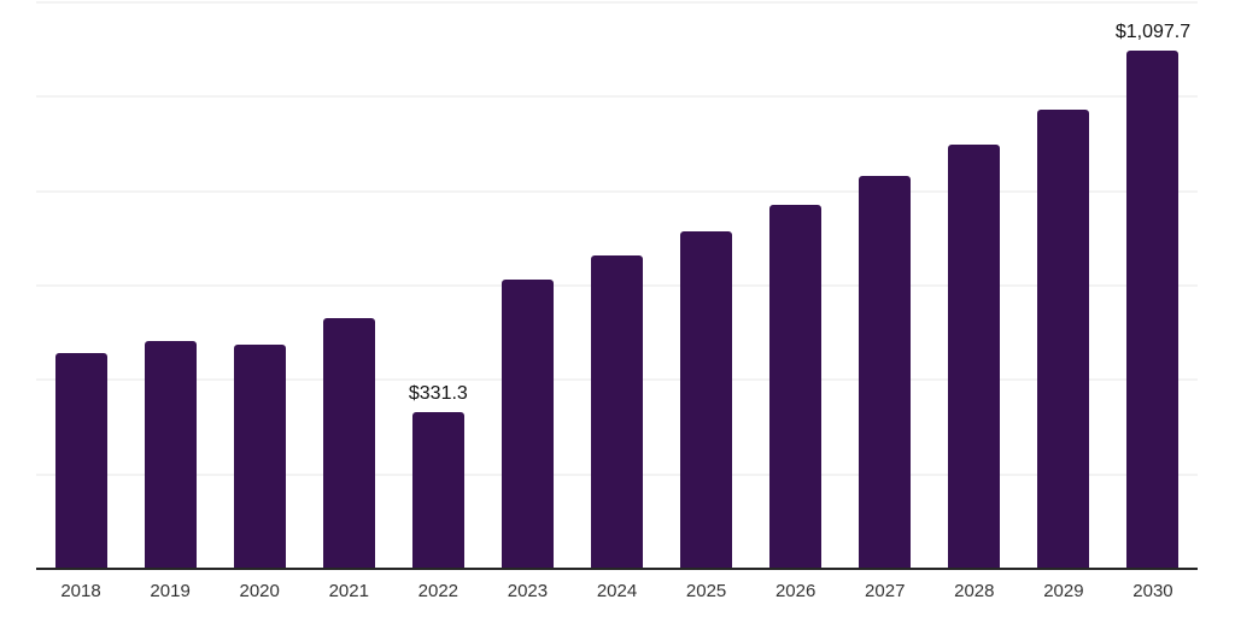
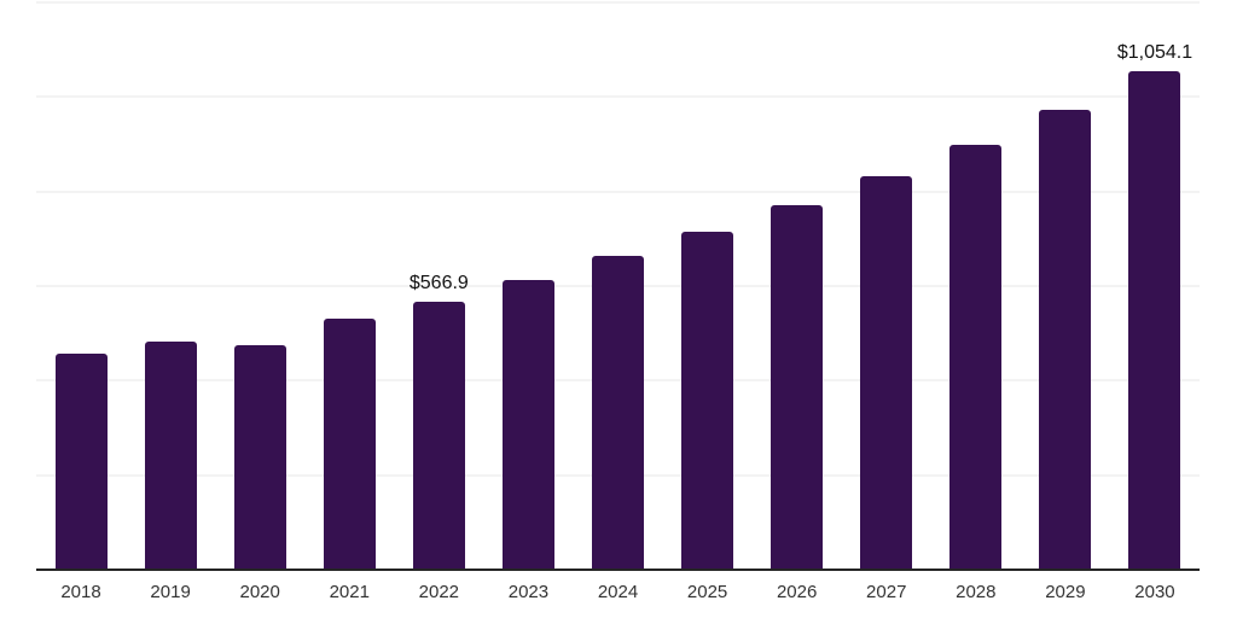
2022: $331.3 -> $566.9
2030: $1,097.7 -> $1,054.1
